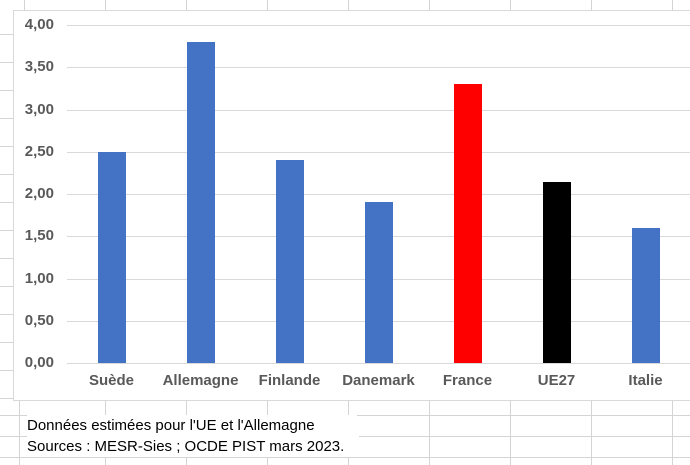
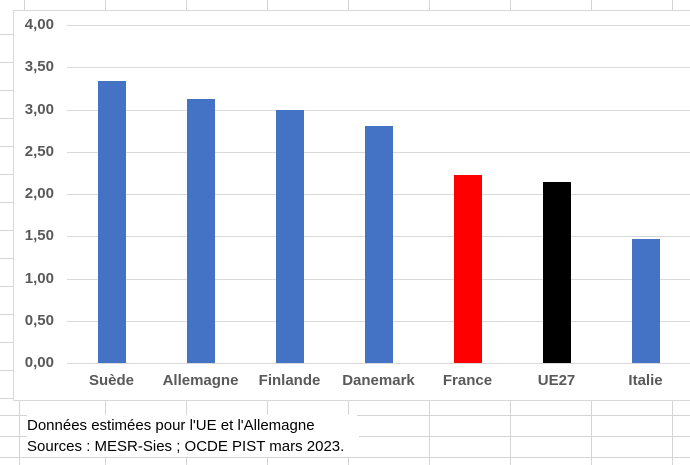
Suède: 2,5 -> 3,3
Allemagne: 3,8 -> 3,1
Finlande: 2,4 -> 3,0
Danemark: 1,9 -> 2,8
France: 3,3 -> 2,2
Italie: 1,6 -> 1,5
